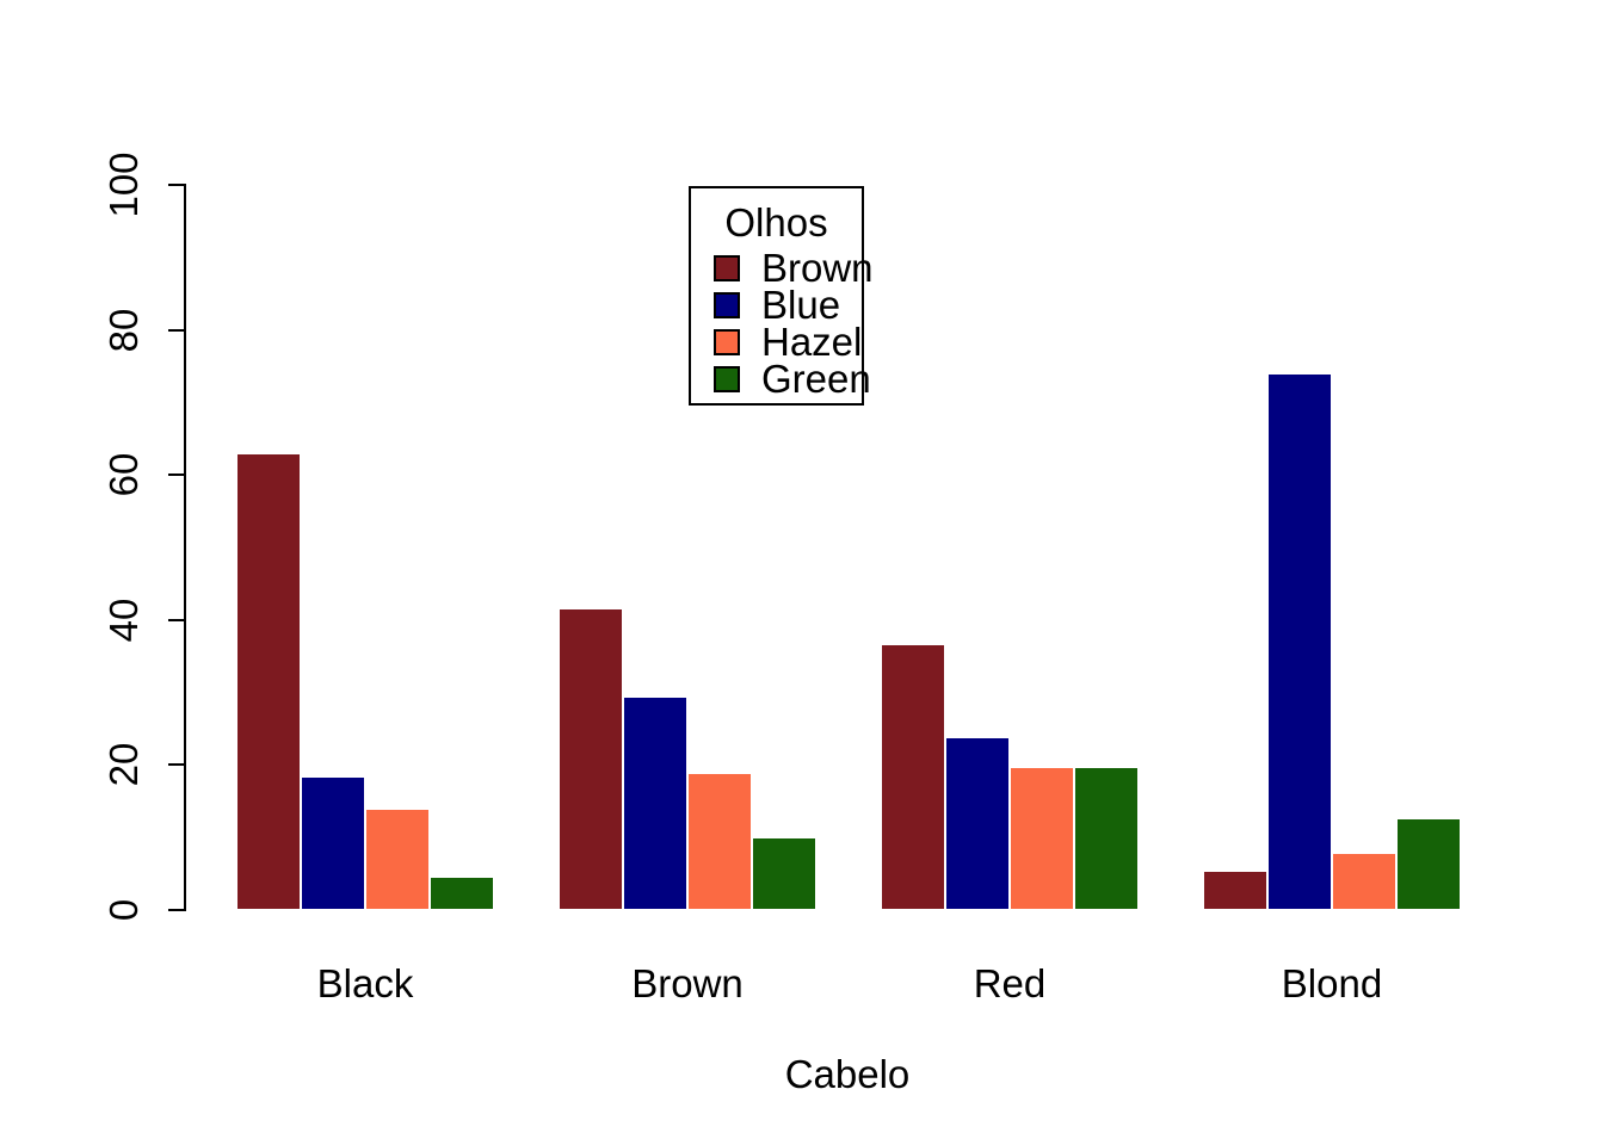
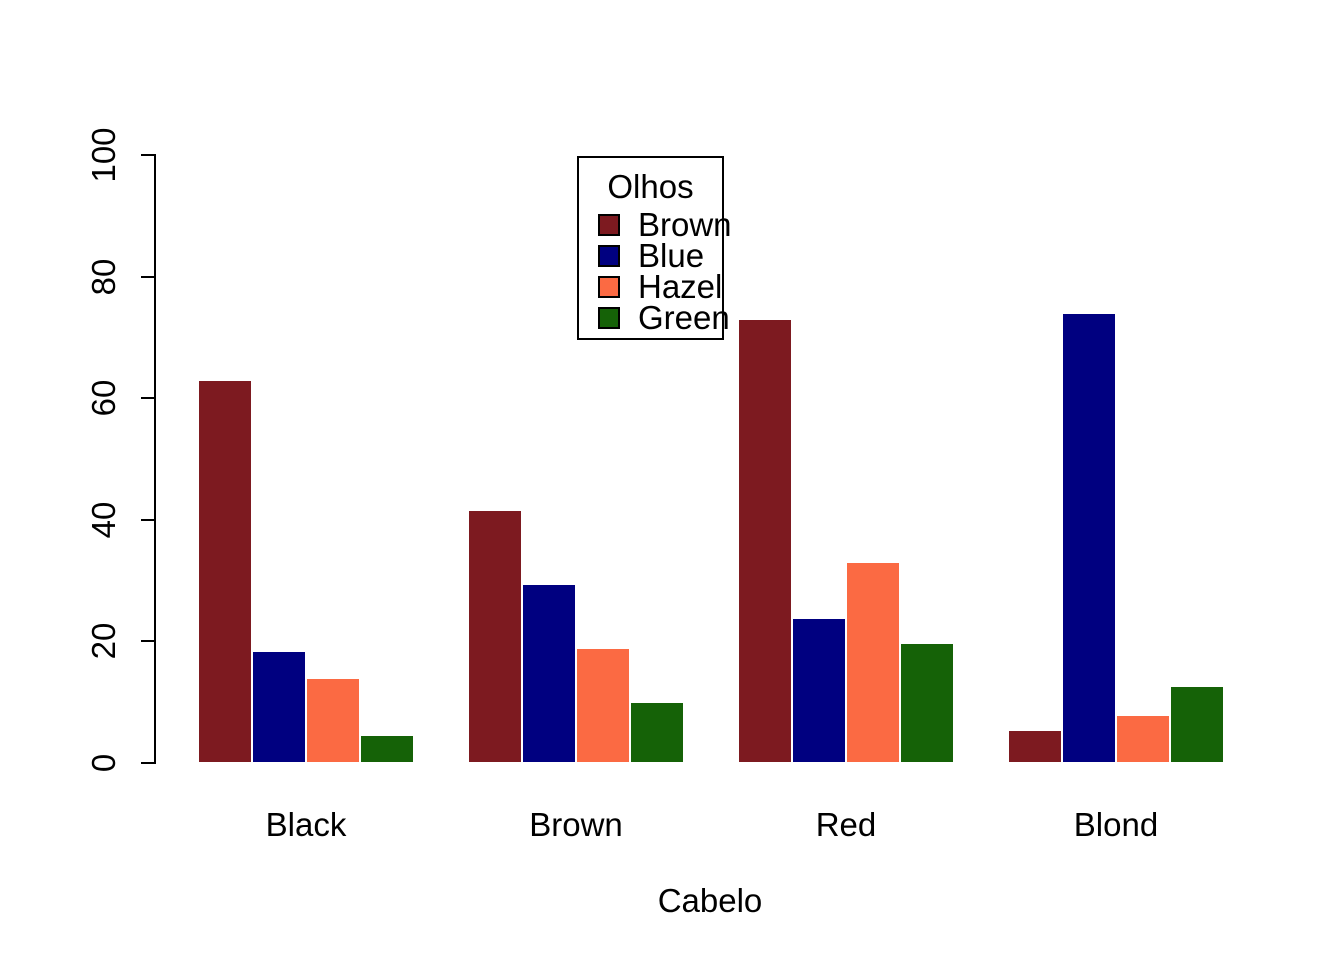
Brown/Red: 37 -> 73
Hazel/Red: 20 -> 33
